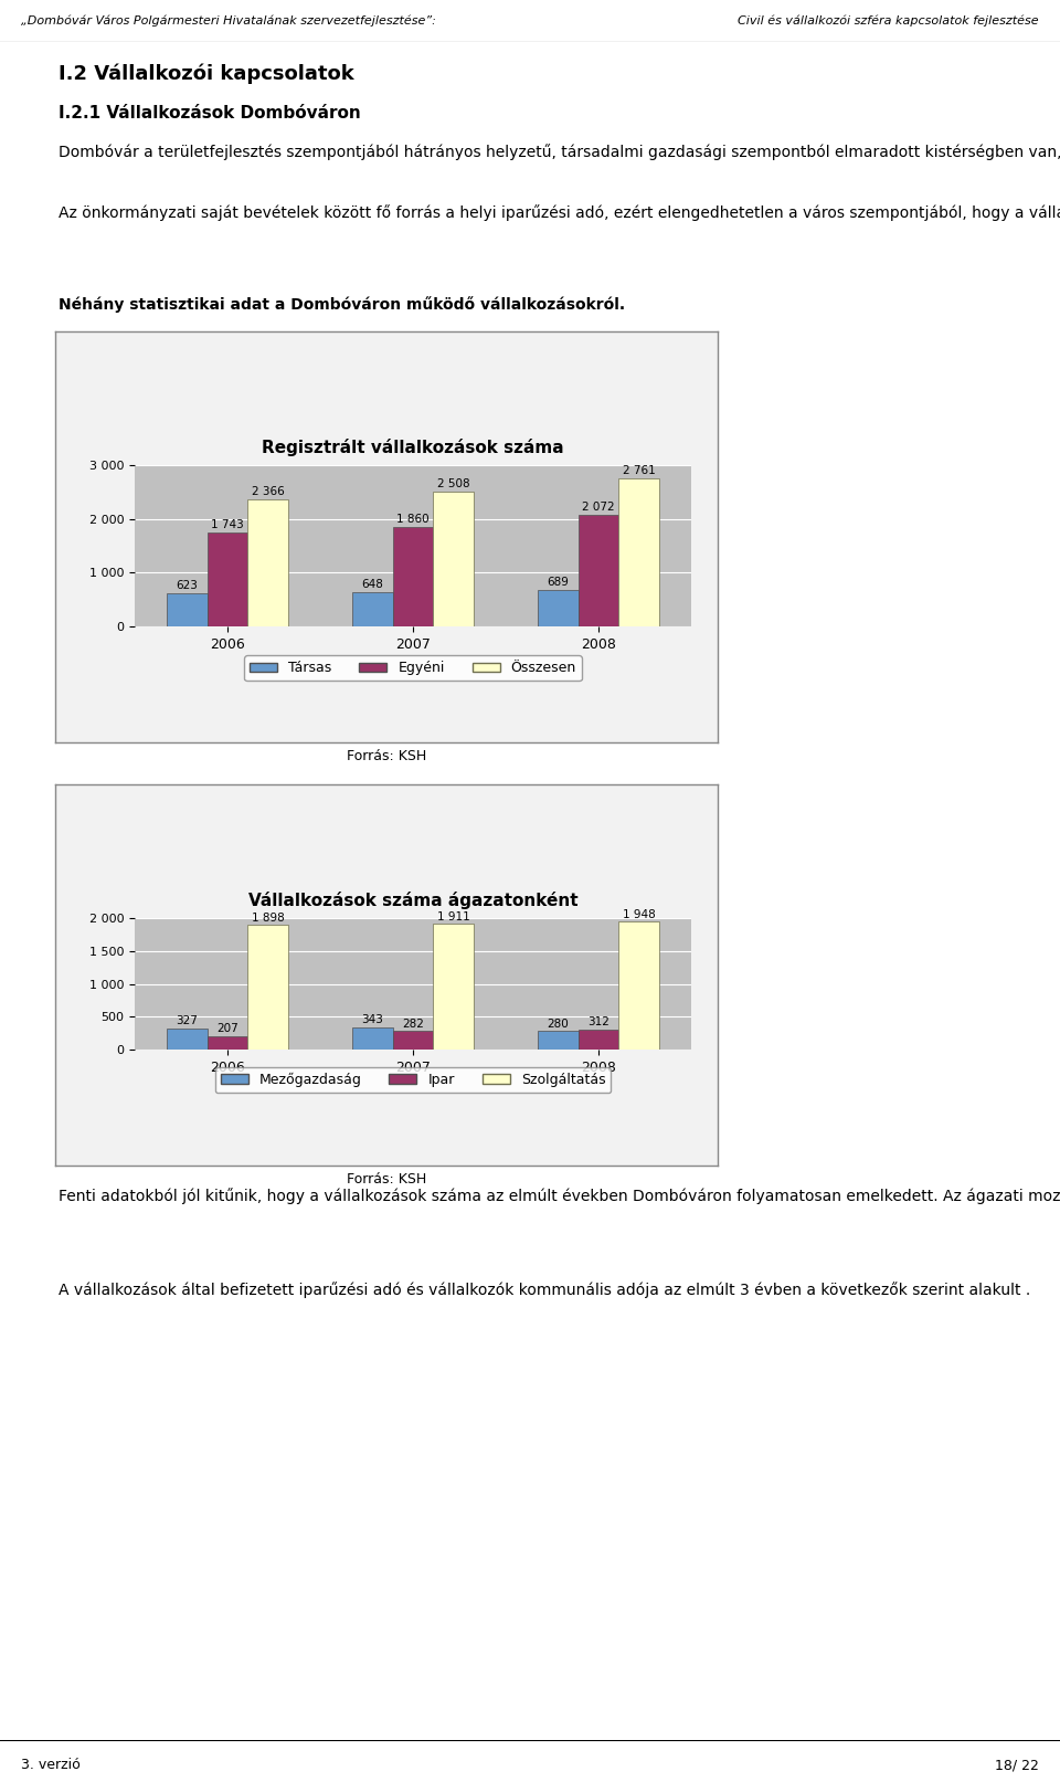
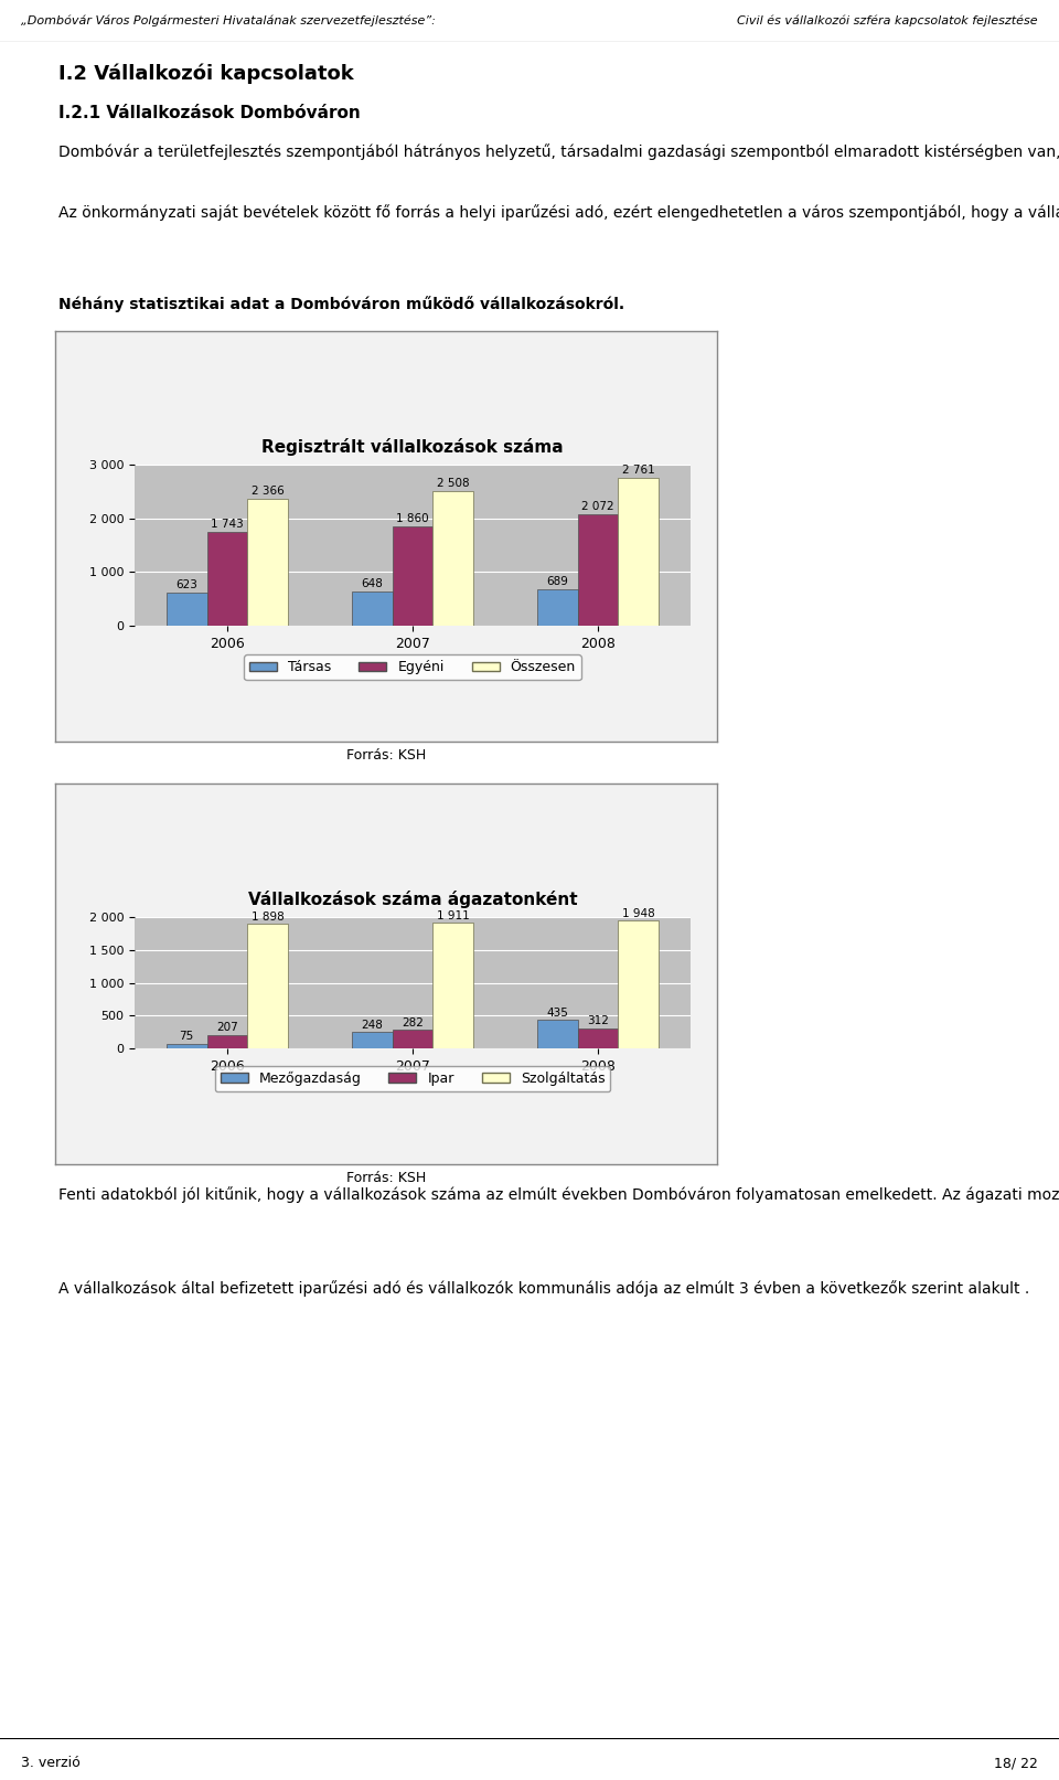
Vállalkozások száma ágazatonként/Mezőgazdaság/2006: 327 -> 75
Vállalkozások száma ágazatonként/Mezőgazdaság/2007: 343 -> 248
Vállalkozások száma ágazatonként/Mezőgazdaság/2008: 280 -> 435
